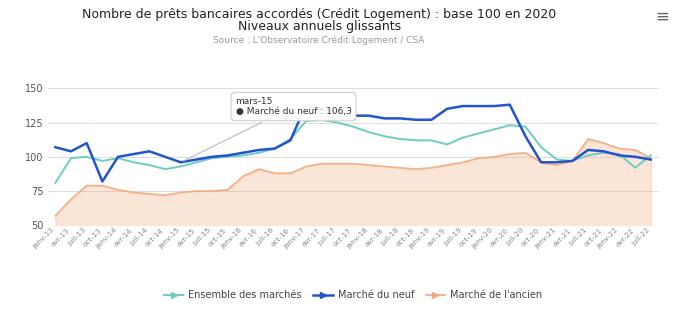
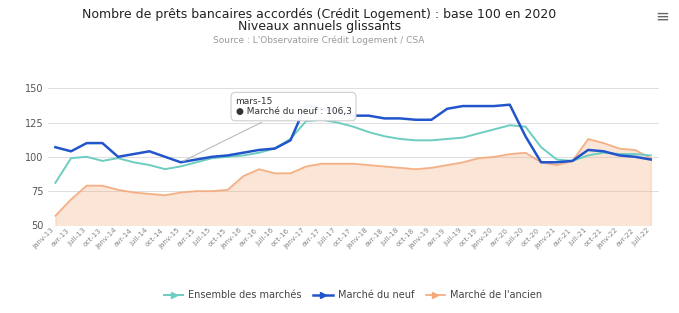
Marché du neuf/oct-13: 82 -> 110
Ensemble des marchés/avr-19: 109 -> 113
Ensemble des marchés/avr-22: 92 -> 102
